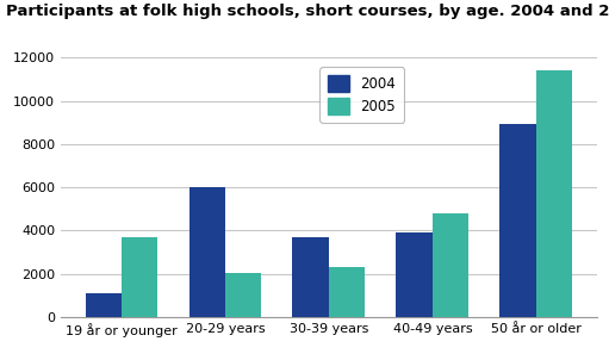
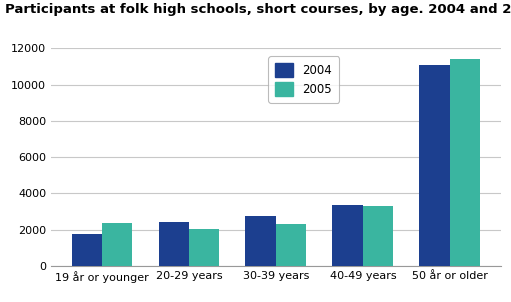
2004/19 år or younger: 1100 -> 1800
2005/19 år or younger: 3700 -> 2400
2004/20-29 years: 6000 -> 2400
2004/30-39 years: 3700 -> 2800
2004/40-49 years: 3900 -> 3400
2005/40-49 years: 4800 -> 3300
2004/50 år or older: 8900 -> 11100
